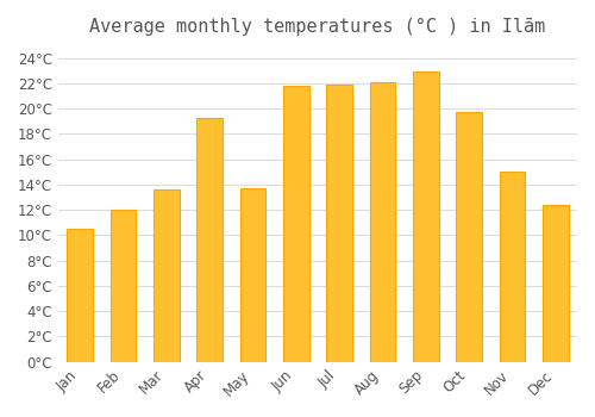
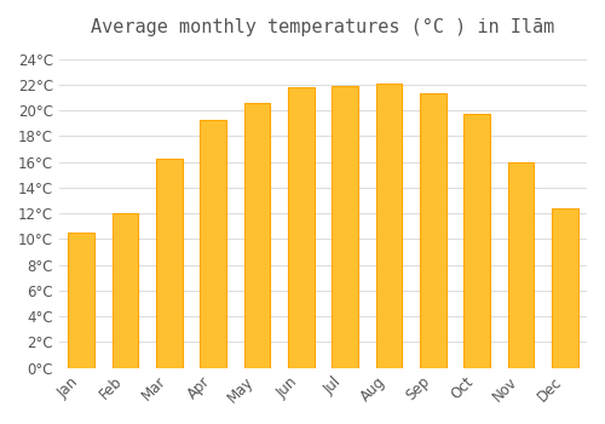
Mar: 13.6°C -> 16.3°C
May: 13.7°C -> 20.6°C
Sep: 22.9°C -> 21.3°C
Nov: 15.0°C -> 16.0°C
